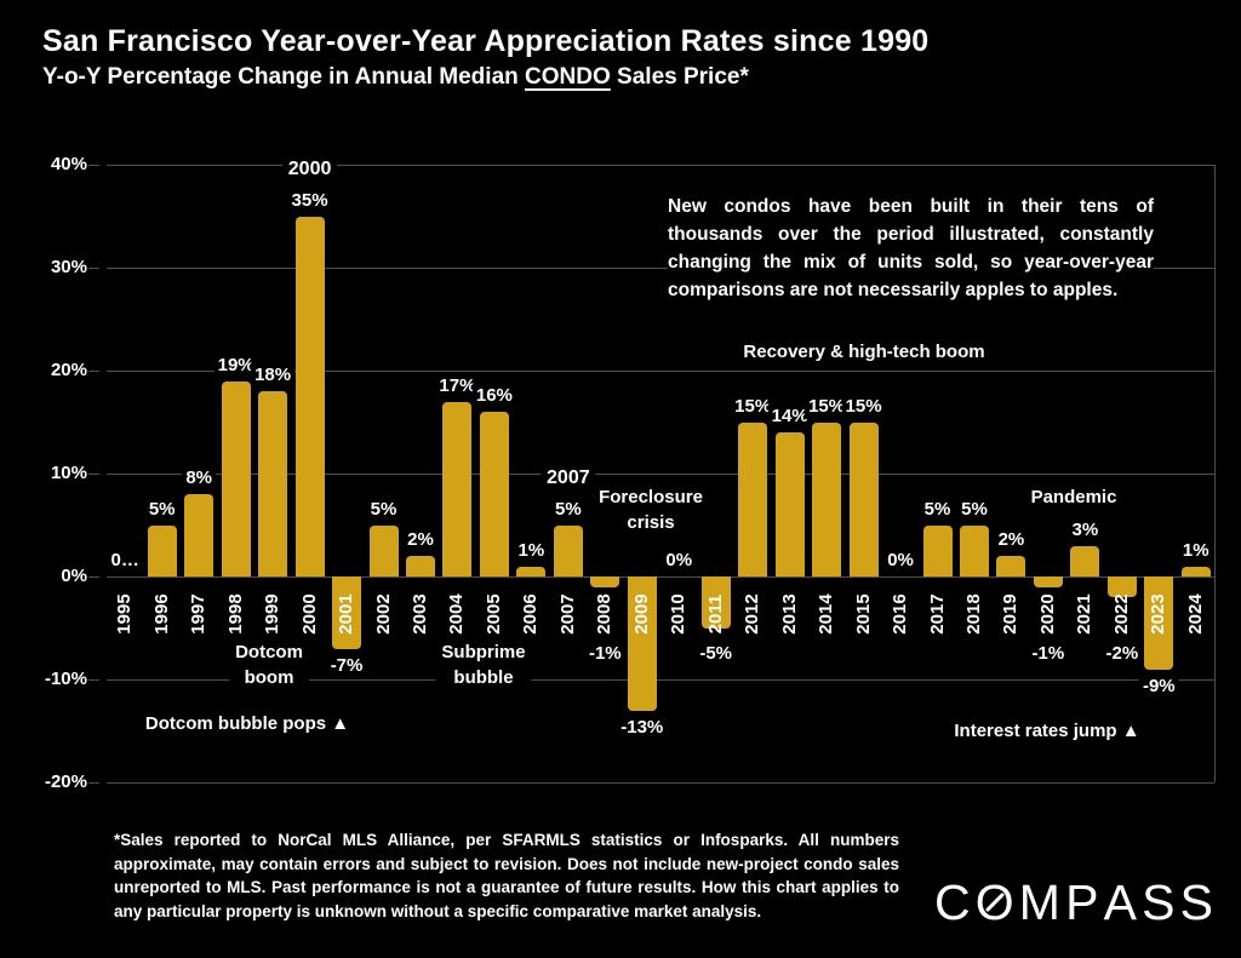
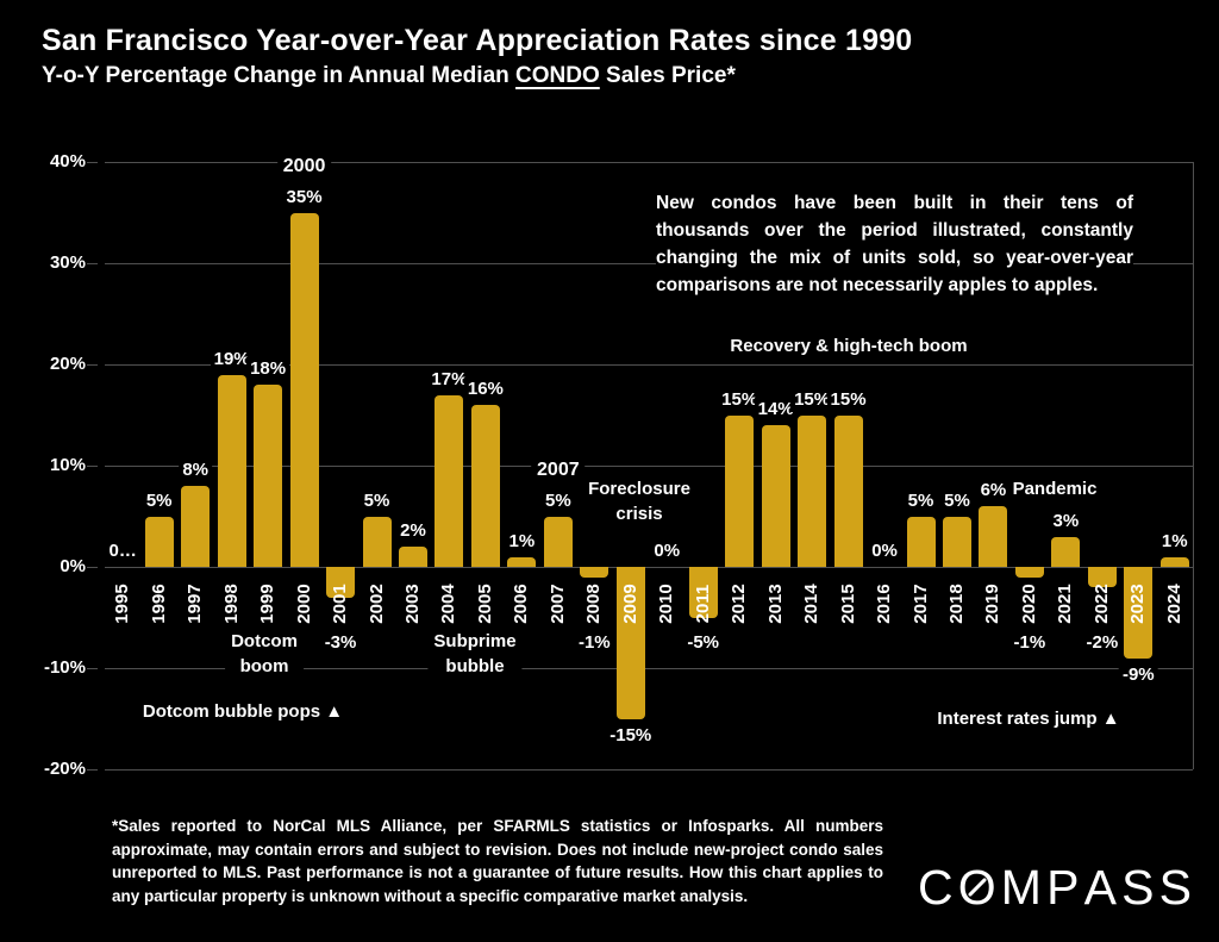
2001: -7% -> -3%
2009: -13% -> -15%
2019: 2% -> 6%
